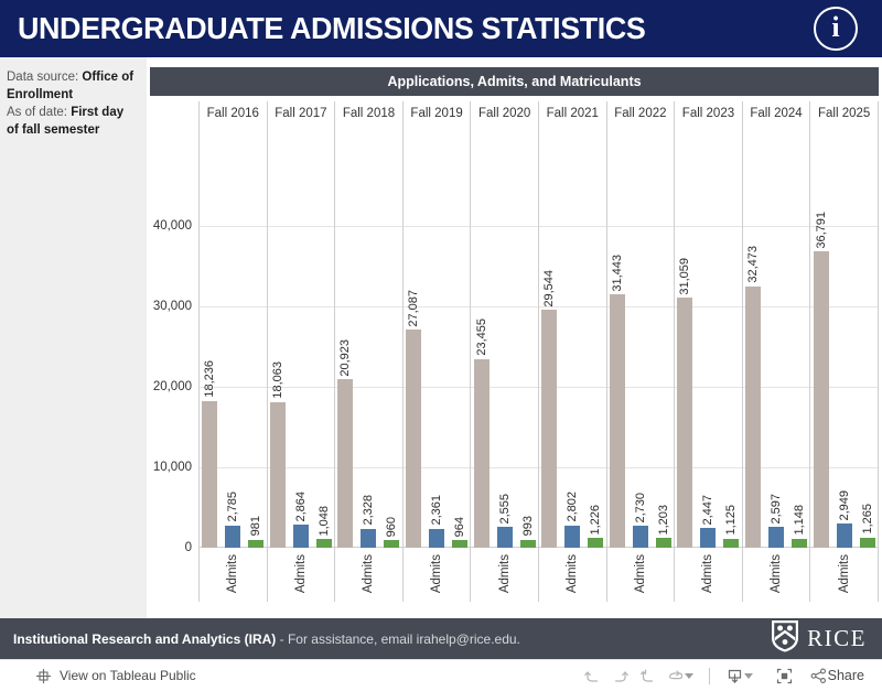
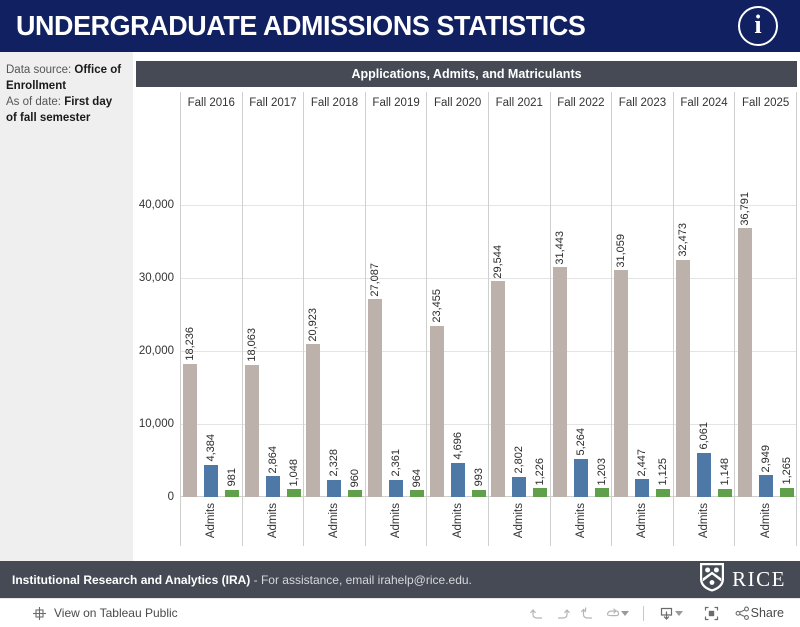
Admits/Fall 2016: 2,785 -> 4,384
Admits/Fall 2020: 2,555 -> 4,696
Admits/Fall 2022: 2,730 -> 5,264
Admits/Fall 2024: 2,597 -> 6,061
